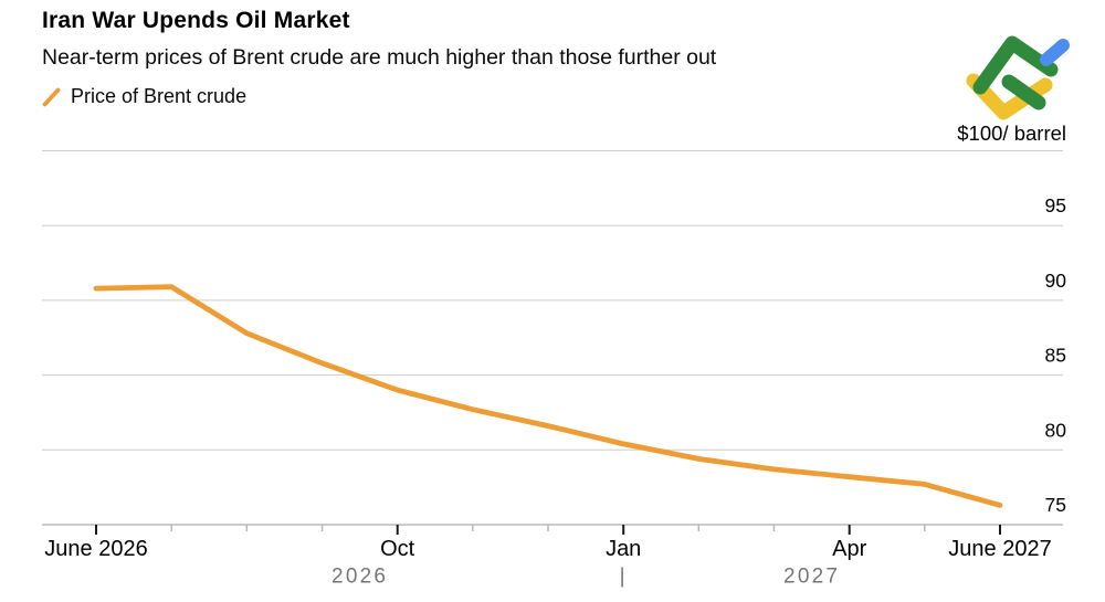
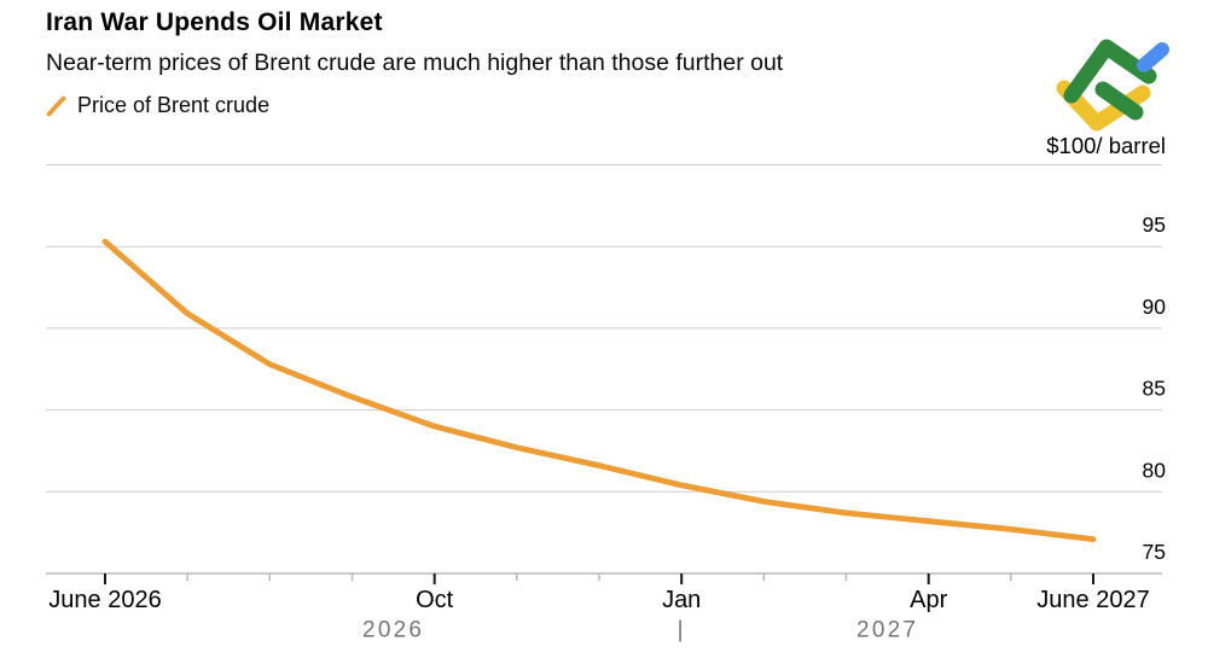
June 2026: 90.8 -> 95.3
June 2027: 76.3 -> 77.1
